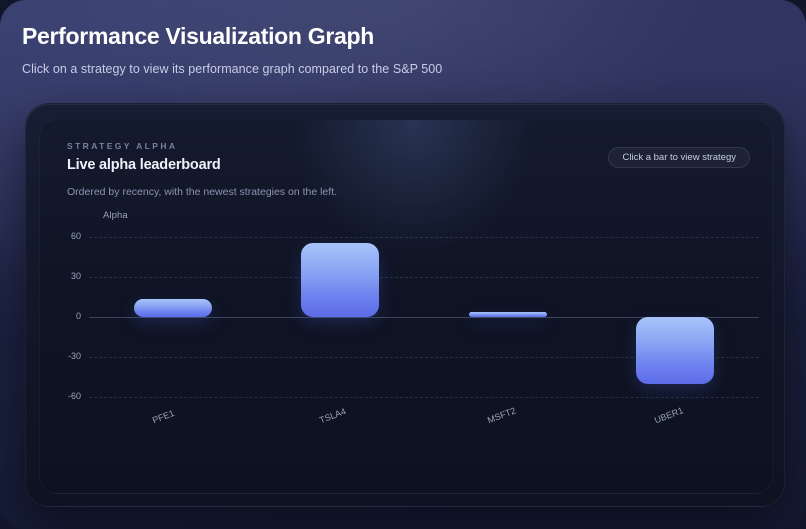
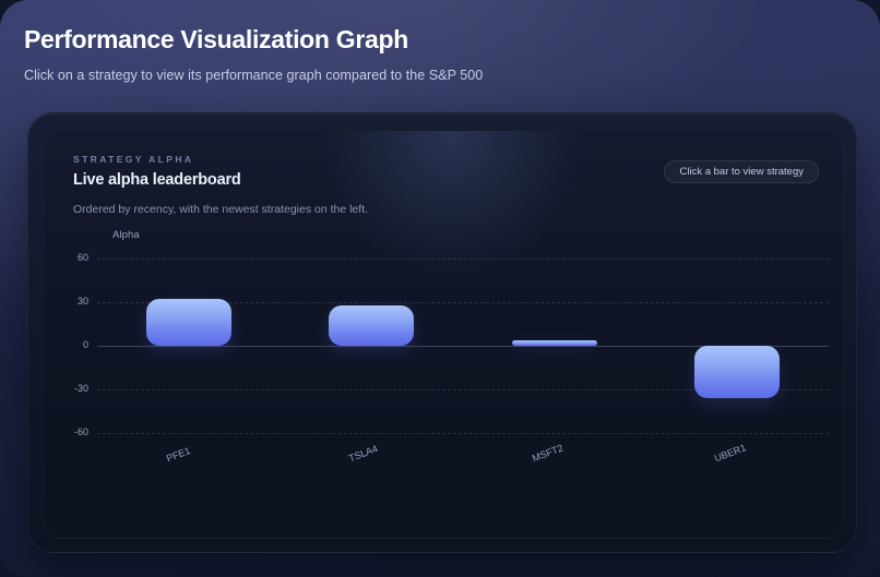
PFE1: 14 -> 32
TSLA4: 56 -> 28
UBER1: -50 -> -36
